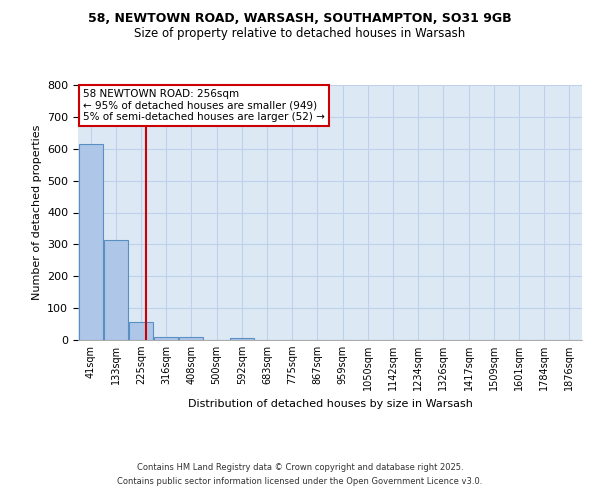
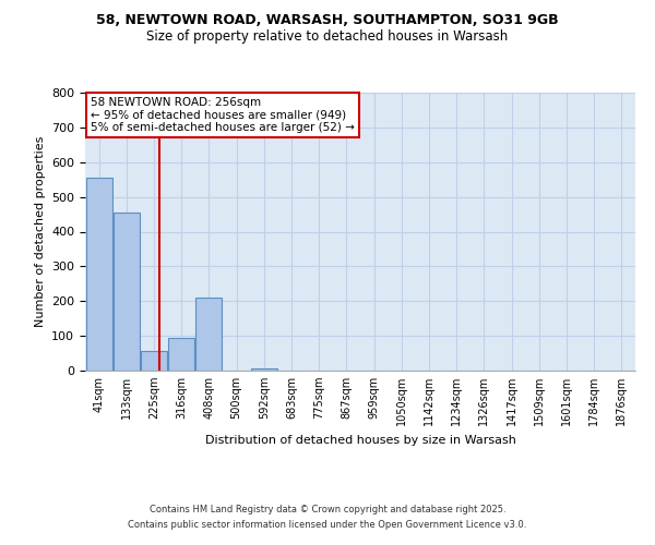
41sqm: 615 -> 555
133sqm: 315 -> 455
316sqm: 8 -> 95
408sqm: 10 -> 210
